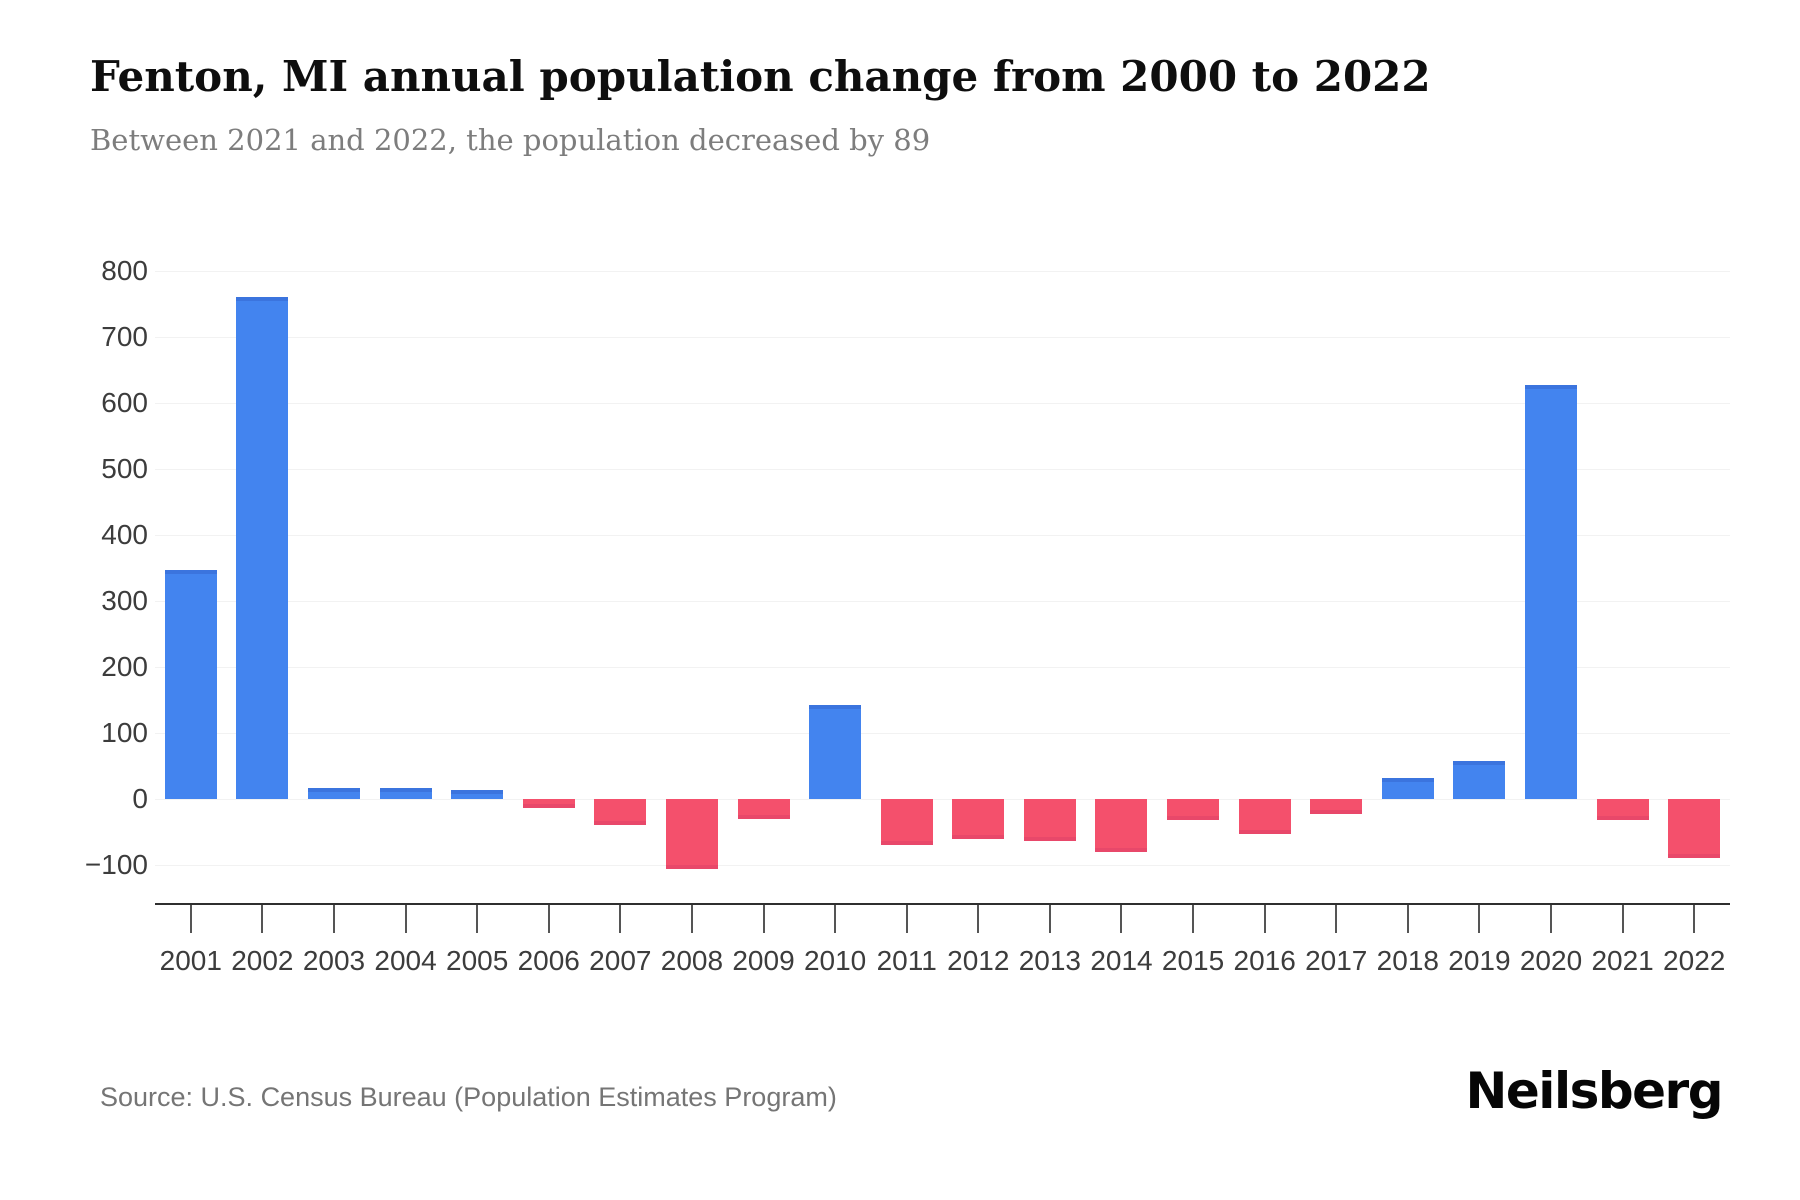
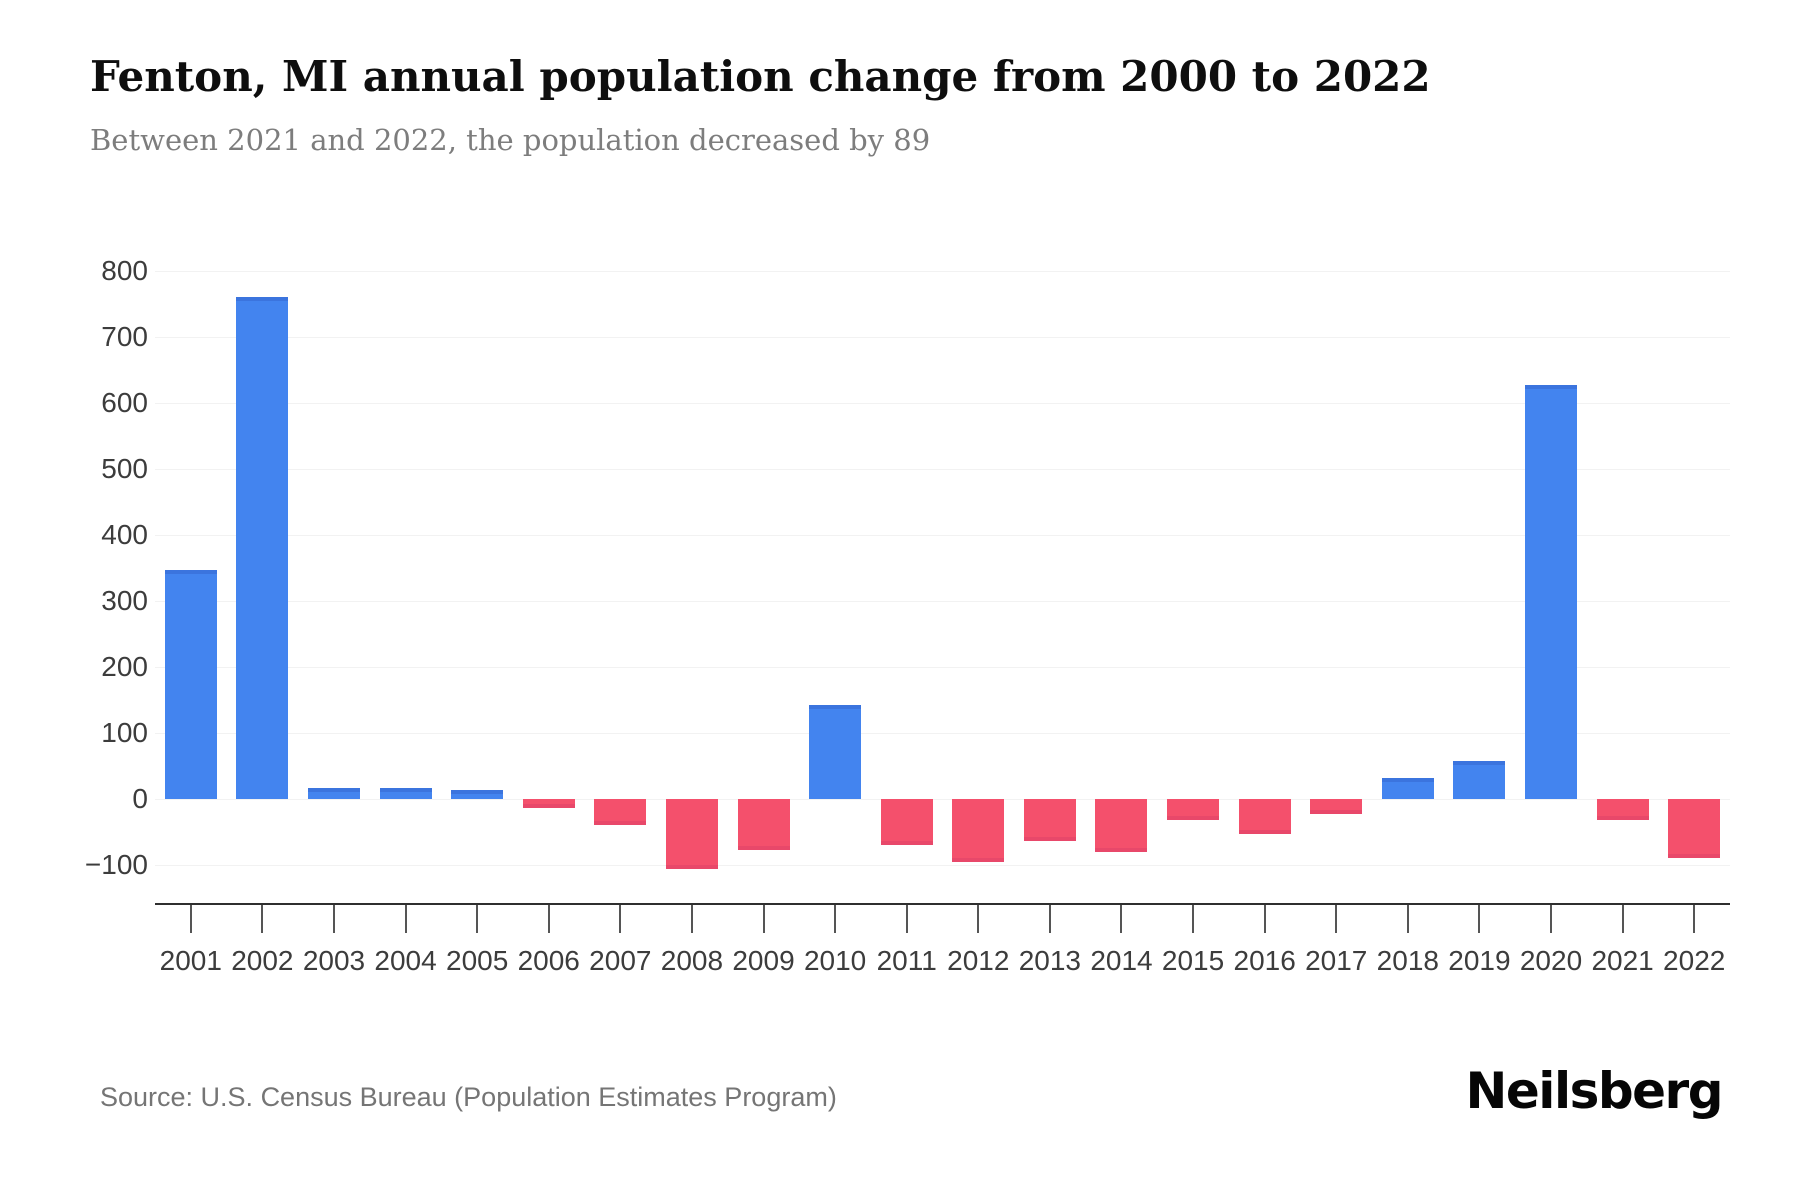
2009: -30 -> -80
2012: -60 -> -100
